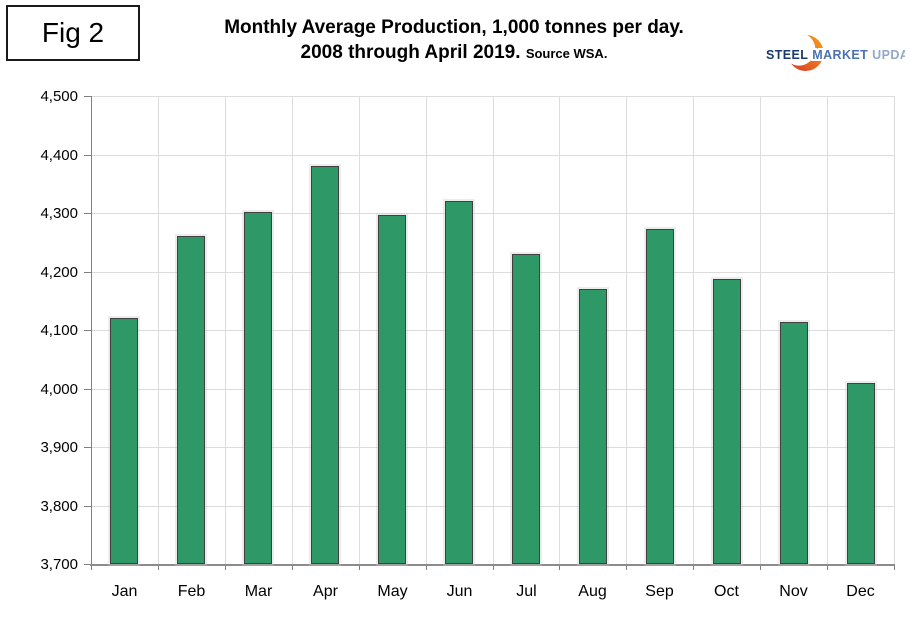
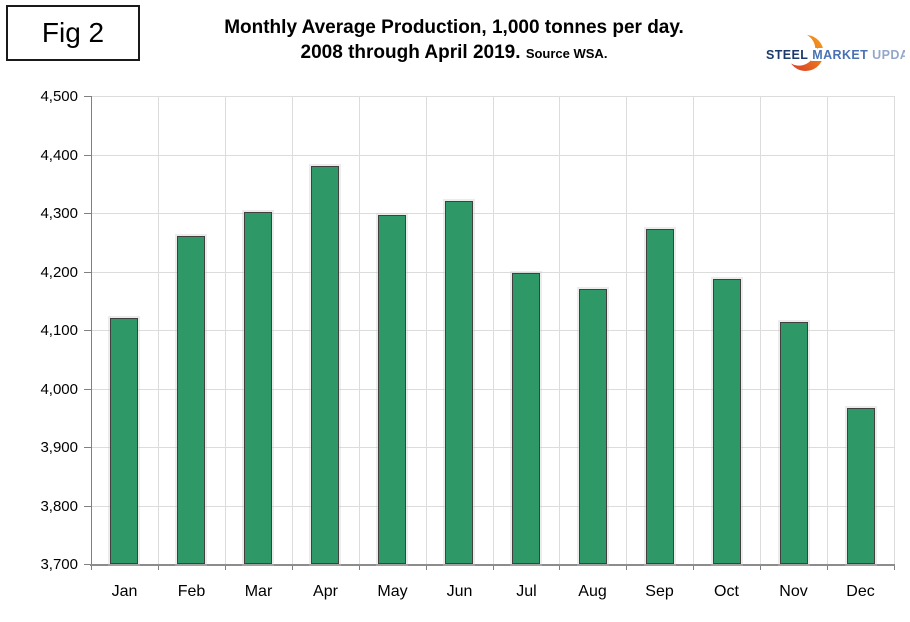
Jul: 4230 -> 4200
Dec: 4010 -> 3970
